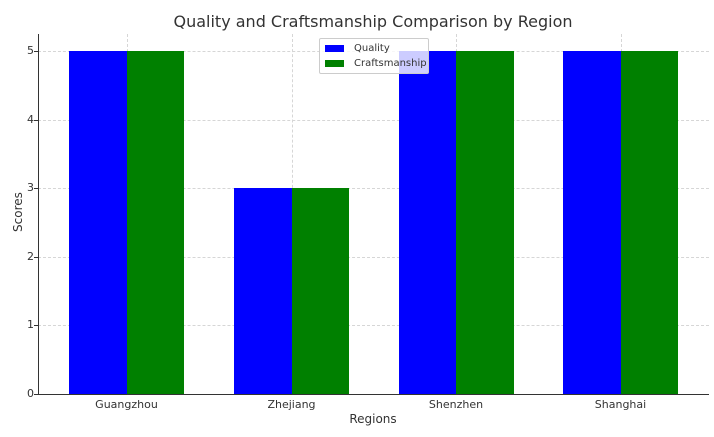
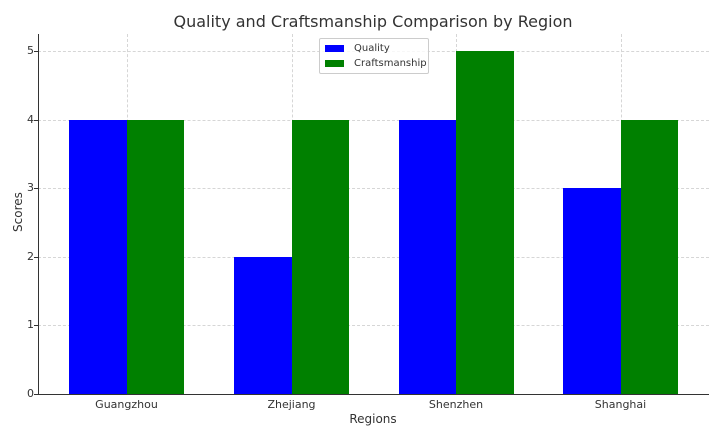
Quality/Guangzhou: 5 -> 4
Craftsmanship/Guangzhou: 5 -> 4
Quality/Zhejiang: 3 -> 2
Craftsmanship/Zhejiang: 3 -> 4
Quality/Shenzhen: 5 -> 4
Quality/Shanghai: 5 -> 3
Craftsmanship/Shanghai: 5 -> 4
